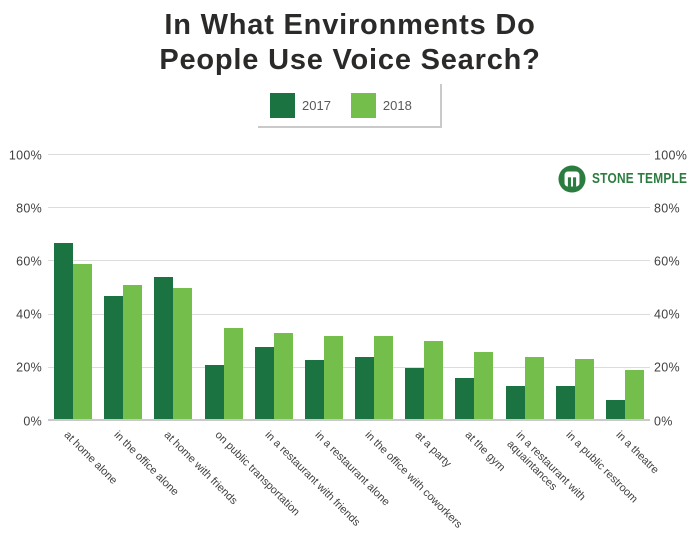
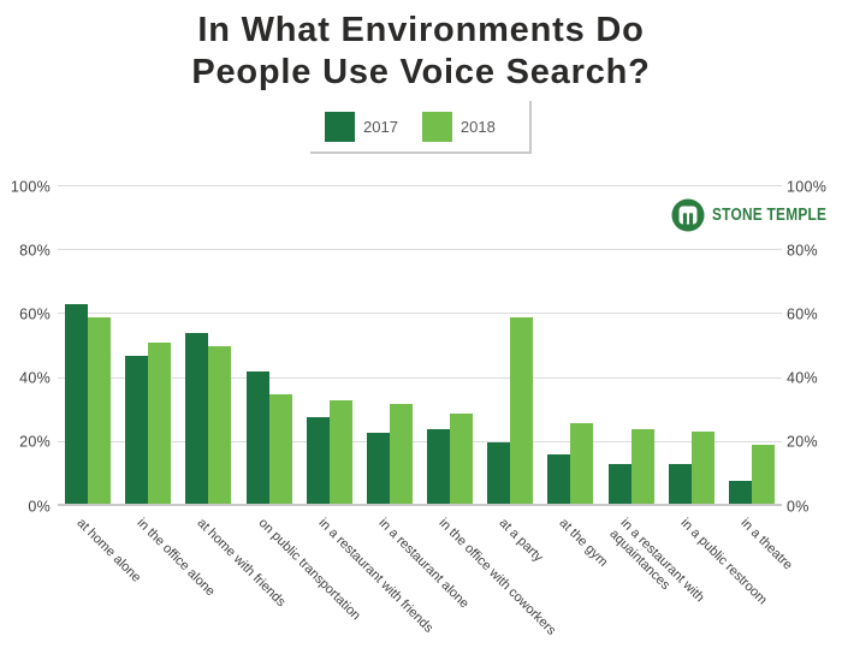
2017/at home alone: 67% -> 63%
2017/on public transportation: 21% -> 42%
2018/in the office with coworkers: 32% -> 29%
2018/at a party: 30% -> 59%
